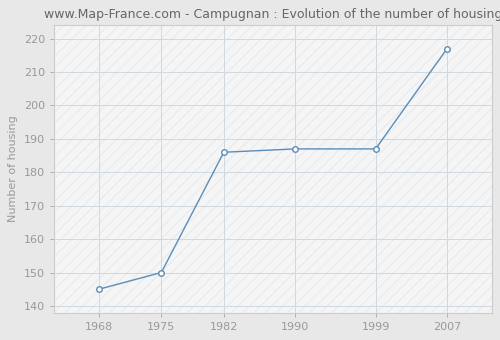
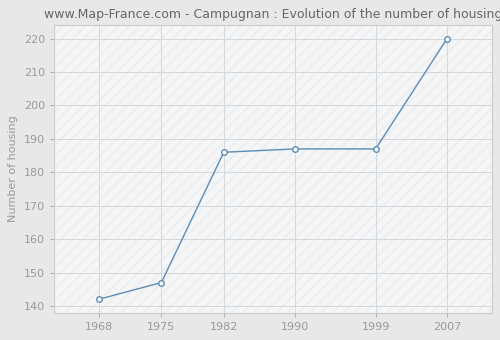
1968: 145 -> 142
1975: 150 -> 147
2007: 217 -> 220
